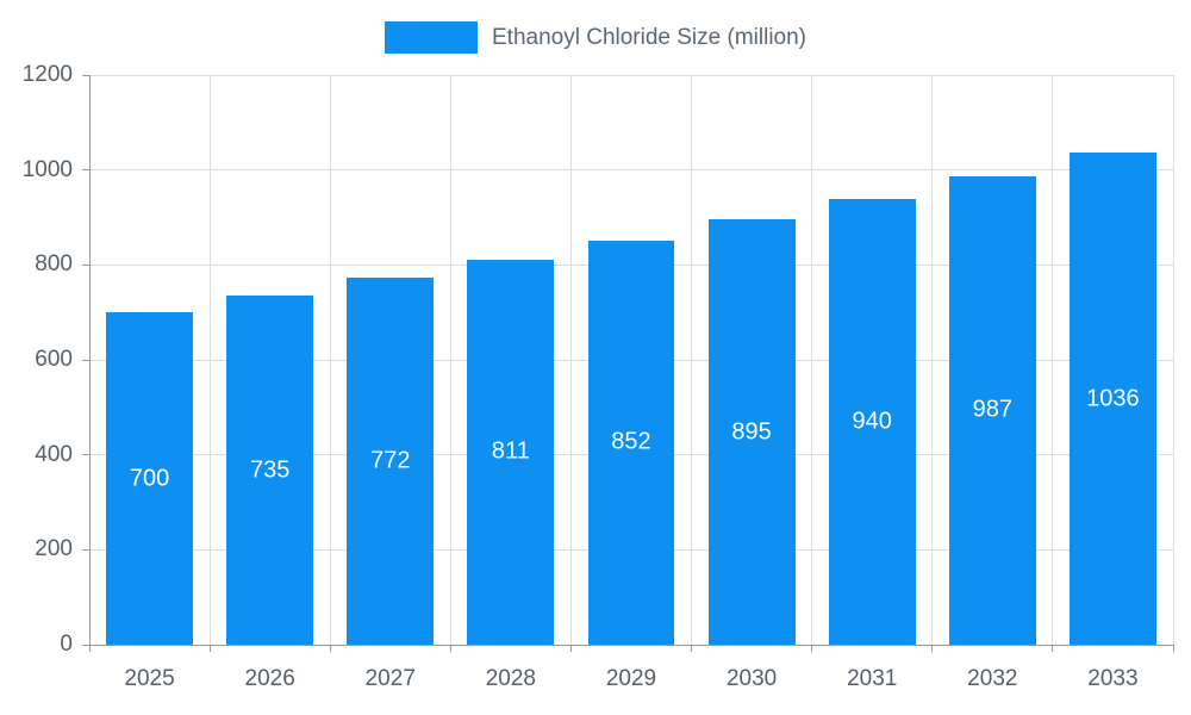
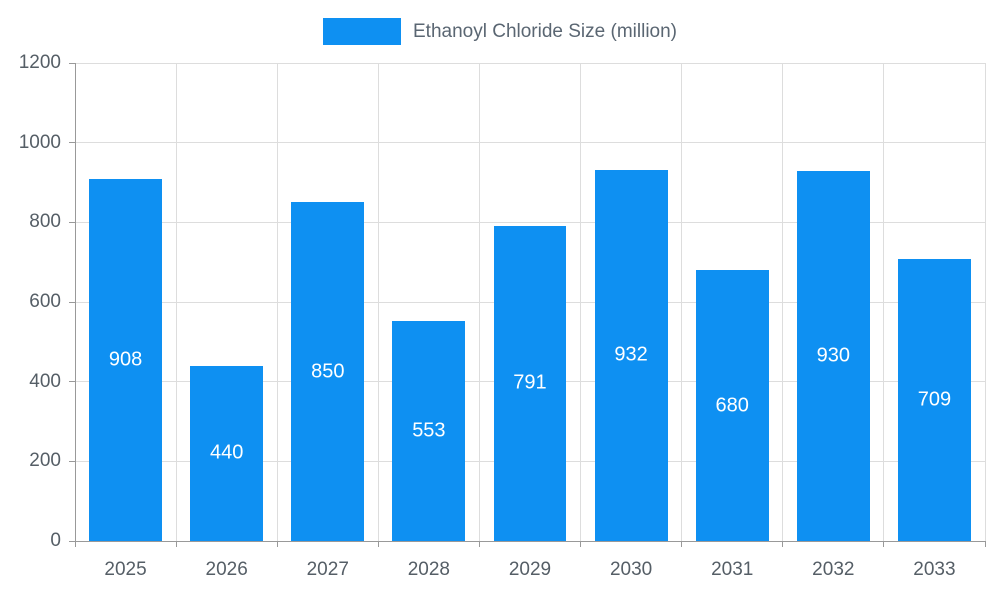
2025: 700 -> 908
2026: 735 -> 440
2027: 772 -> 850
2028: 811 -> 553
2029: 852 -> 791
2030: 895 -> 932
2031: 940 -> 680
2032: 987 -> 930
2033: 1036 -> 709
